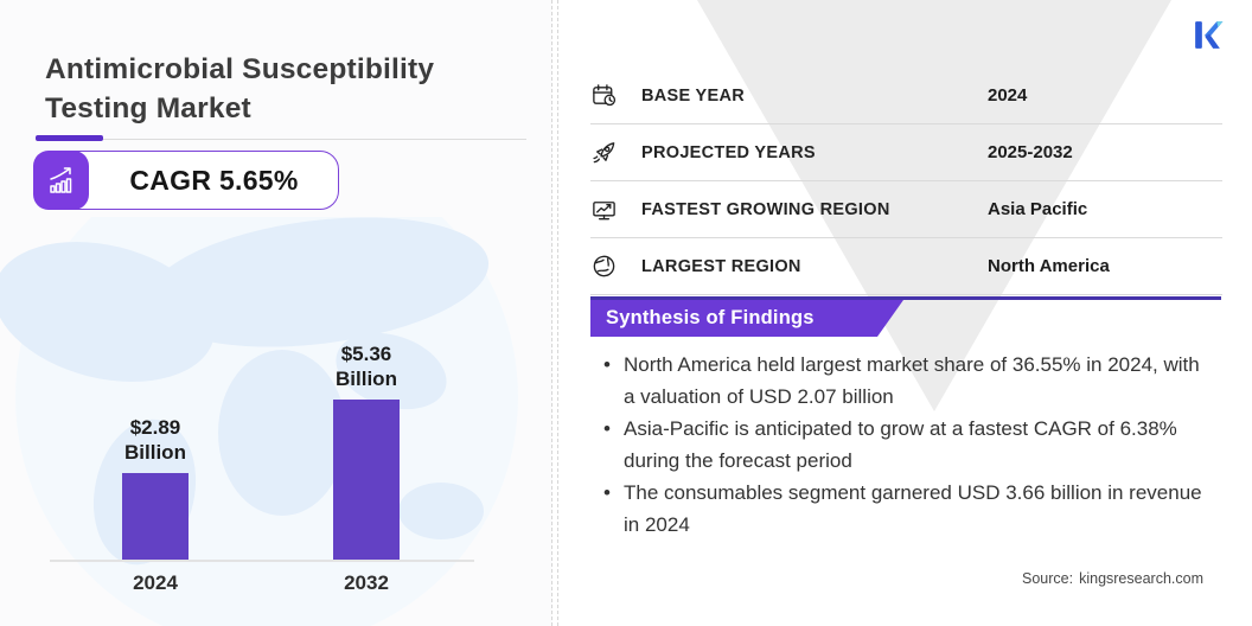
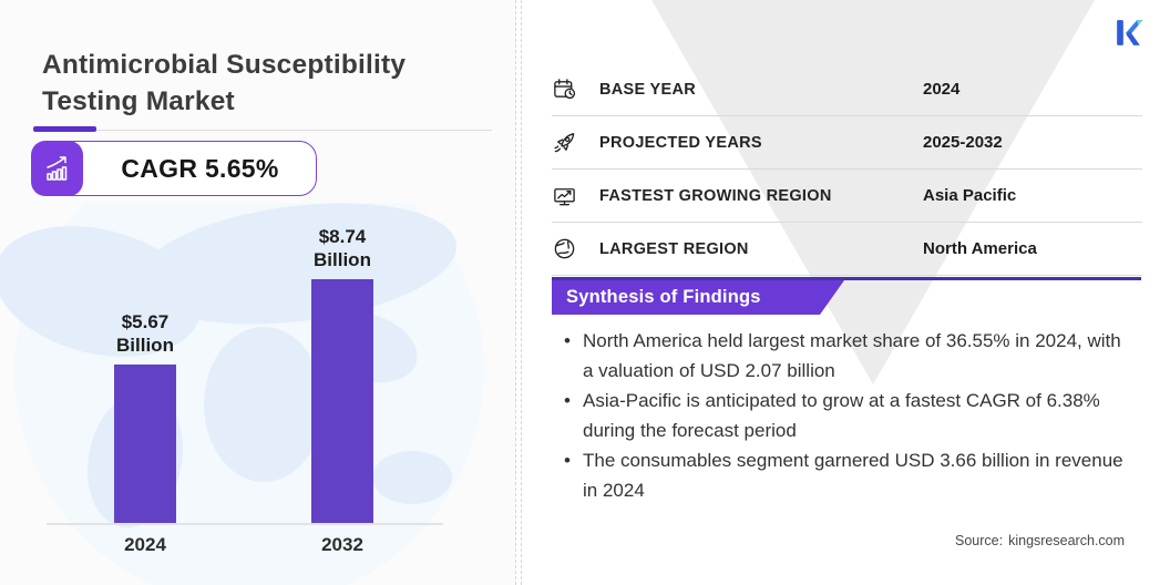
2024: $2.89 -> $5.67
2032: $5.36 -> $8.74
